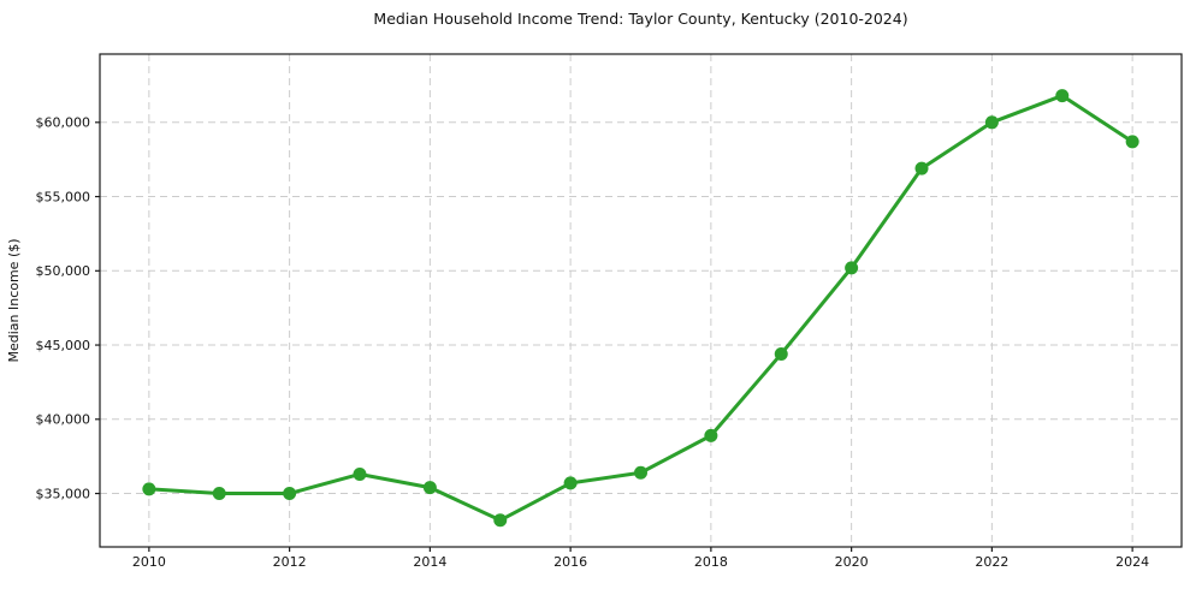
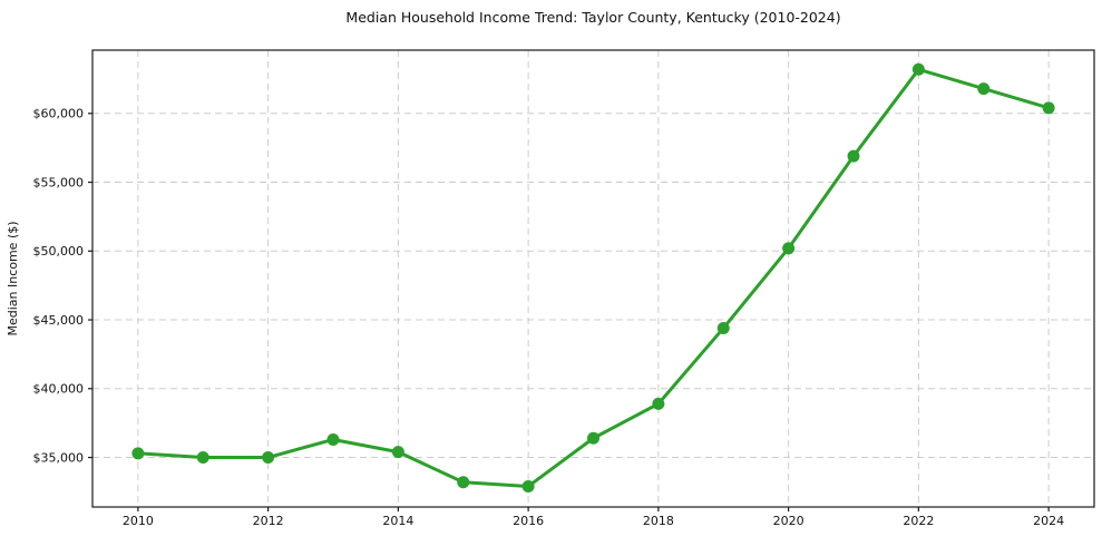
2016: $35700 -> $32900
2022: $60000 -> $63200
2024: $58700 -> $60400
